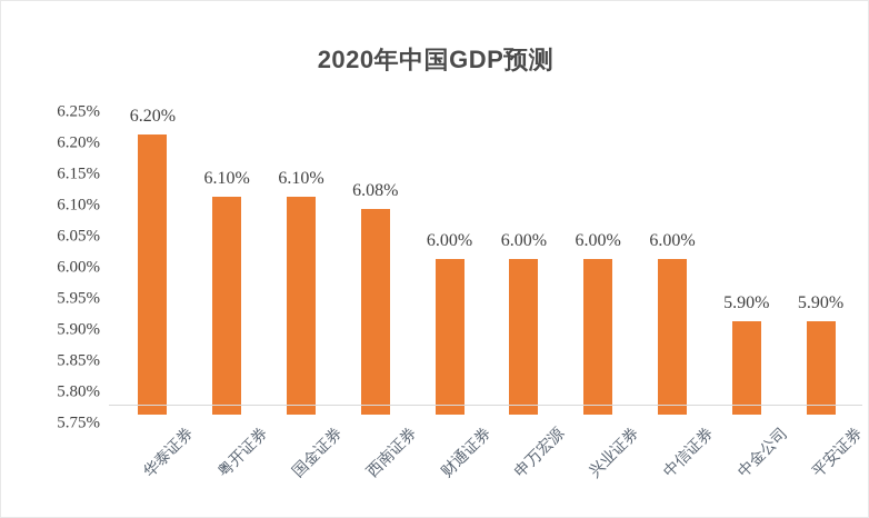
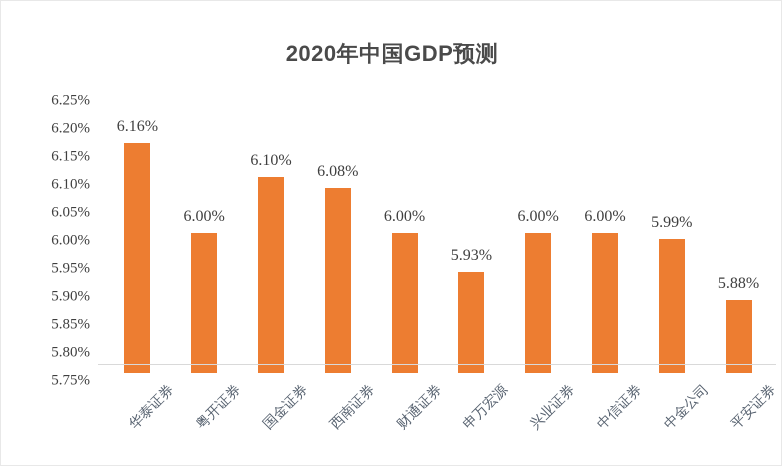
华泰证券: 6.20% -> 6.16%
粤开证券: 6.10% -> 6.00%
申万宏源: 6.00% -> 5.93%
中金公司: 5.90% -> 5.99%
平安证券: 5.90% -> 5.88%
